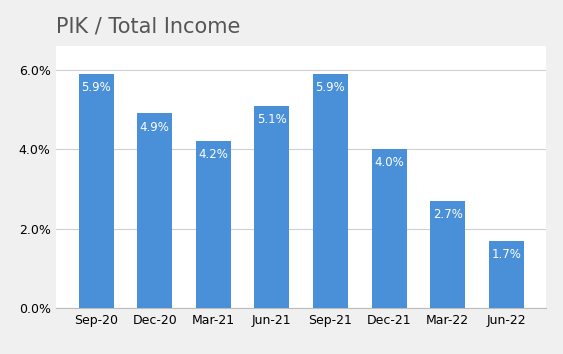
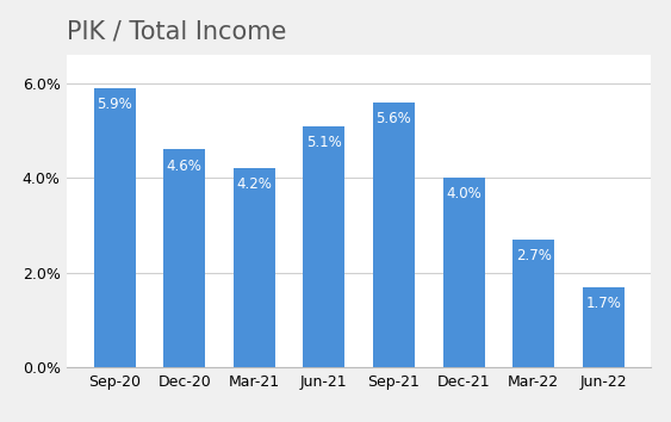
Dec-20: 4.9% -> 4.6%
Sep-21: 5.9% -> 5.6%
